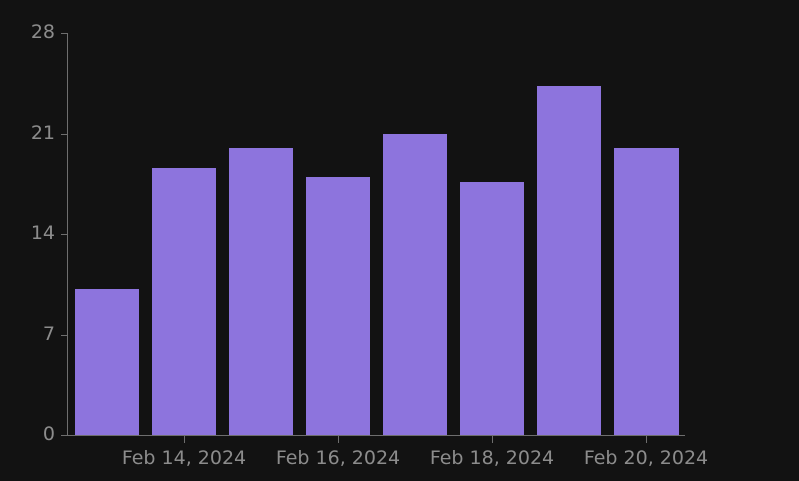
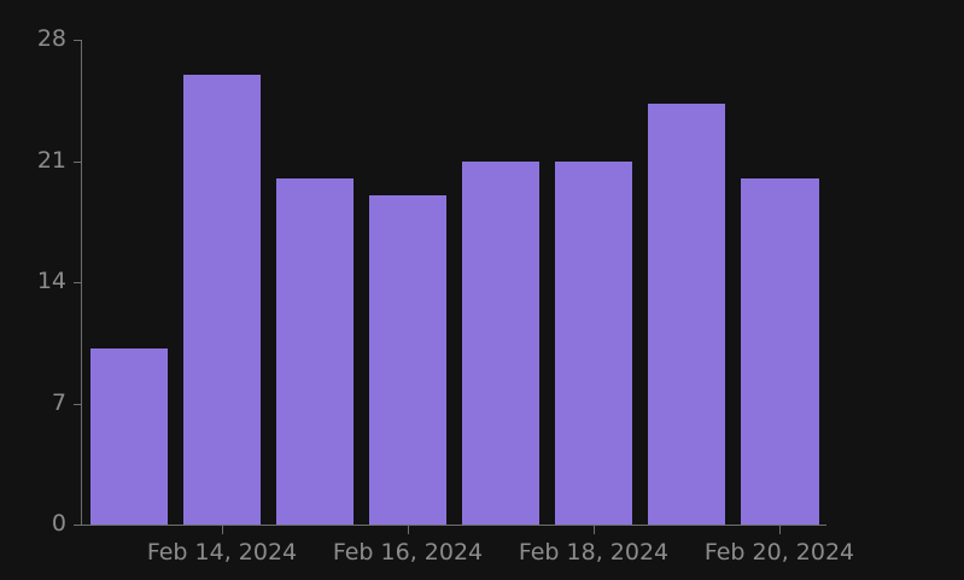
Feb 14, 2024: 18.6 -> 26.0
Feb 16, 2024: 18.0 -> 19.0
Feb 18, 2024: 17.6 -> 21.0
